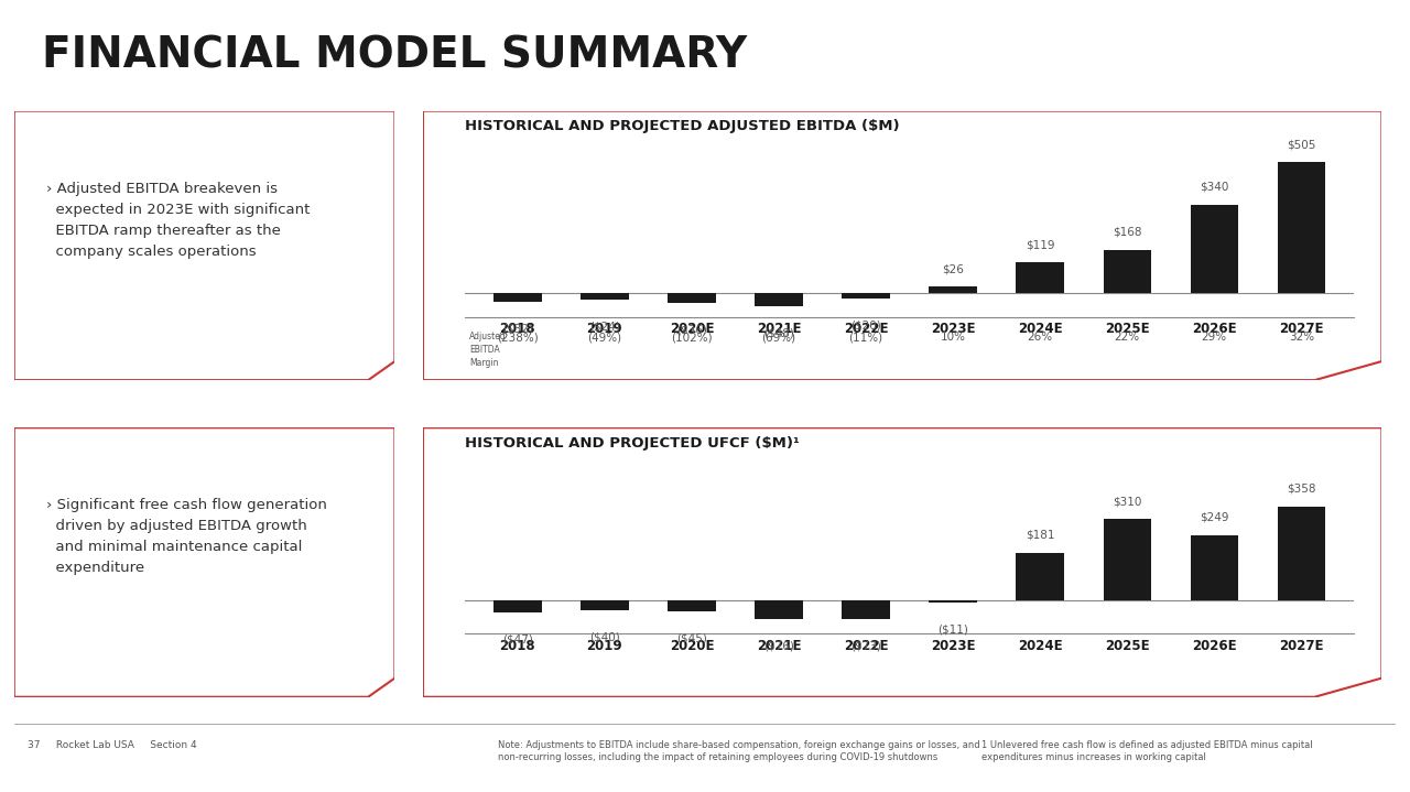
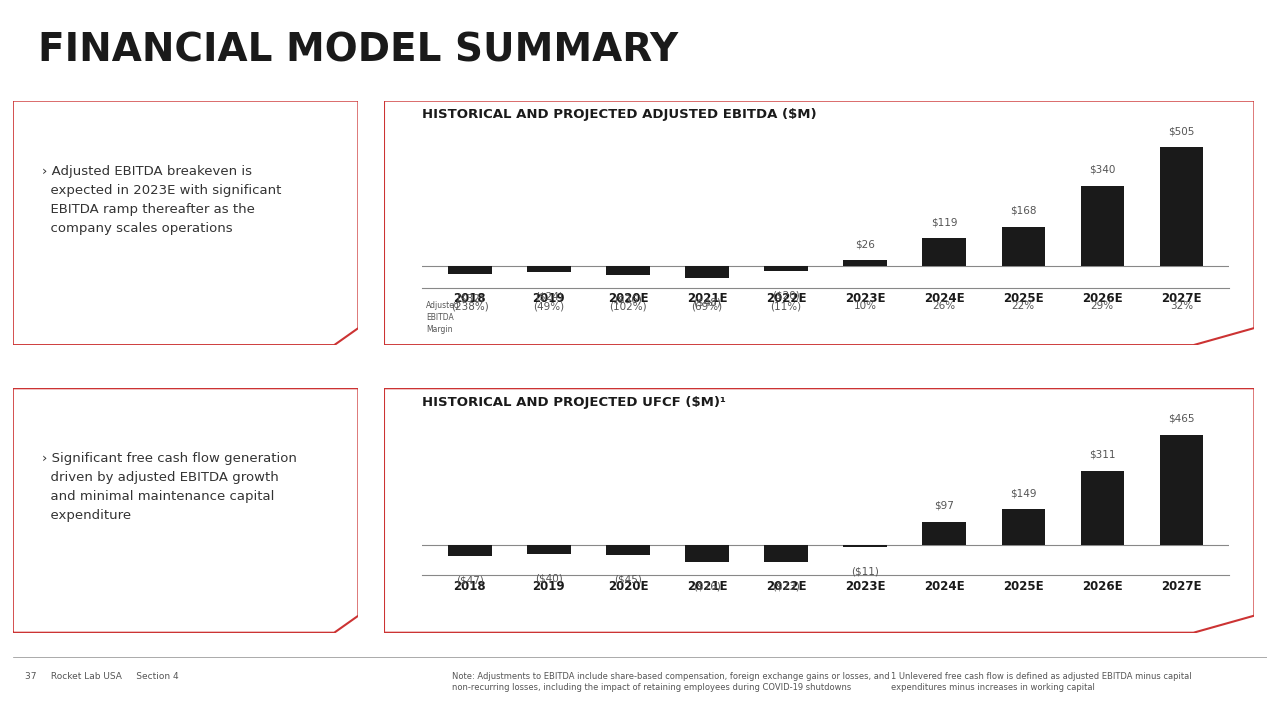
HISTORICAL AND PROJECTED UFCF ($M)¹/2024E: $181 -> $97
HISTORICAL AND PROJECTED UFCF ($M)¹/2025E: $310 -> $149
HISTORICAL AND PROJECTED UFCF ($M)¹/2026E: $249 -> $311
HISTORICAL AND PROJECTED UFCF ($M)¹/2027E: $358 -> $465
